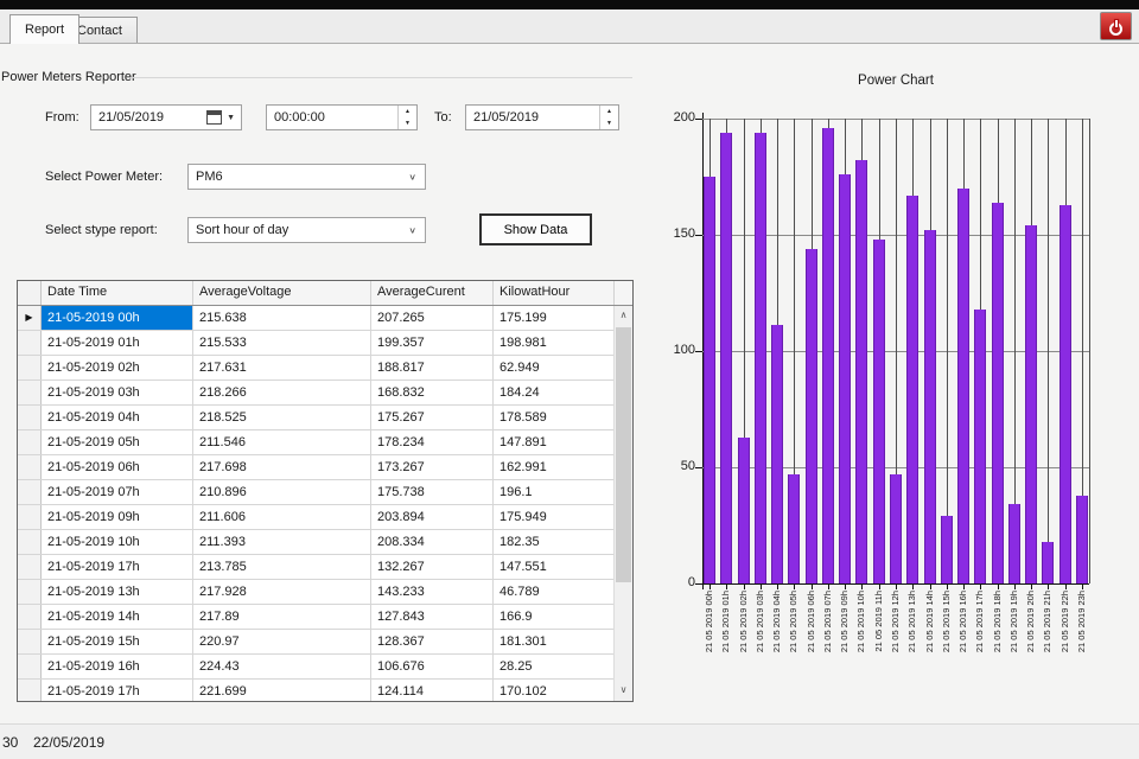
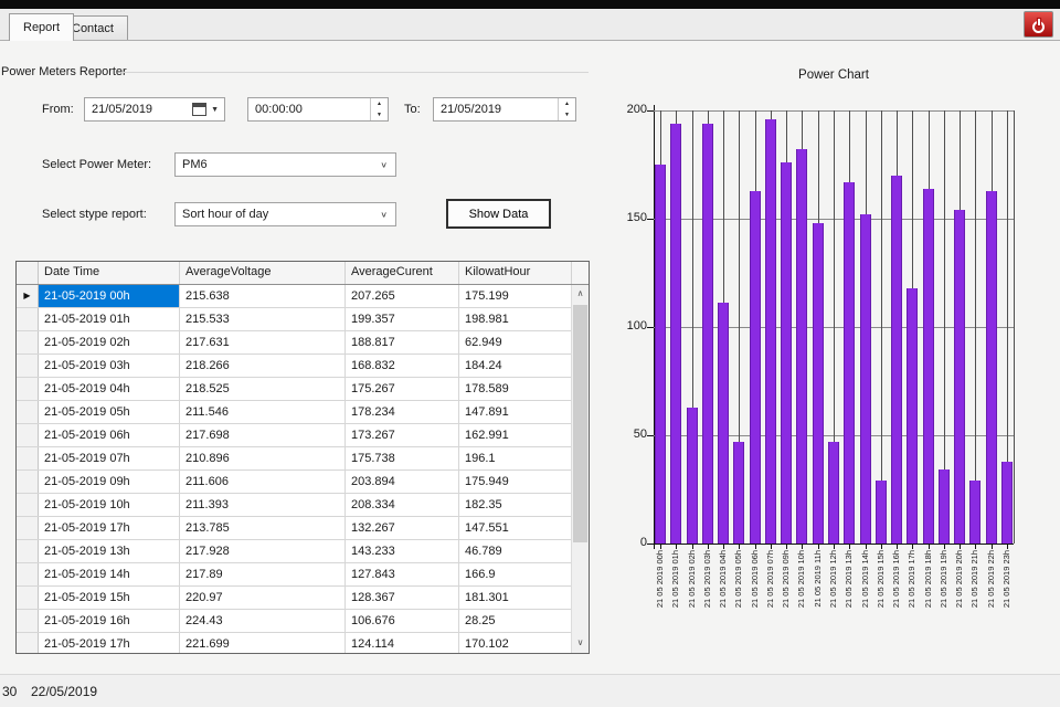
21 05 2019 06h: 144 -> 163
21 05 2019 21h: 18 -> 29
